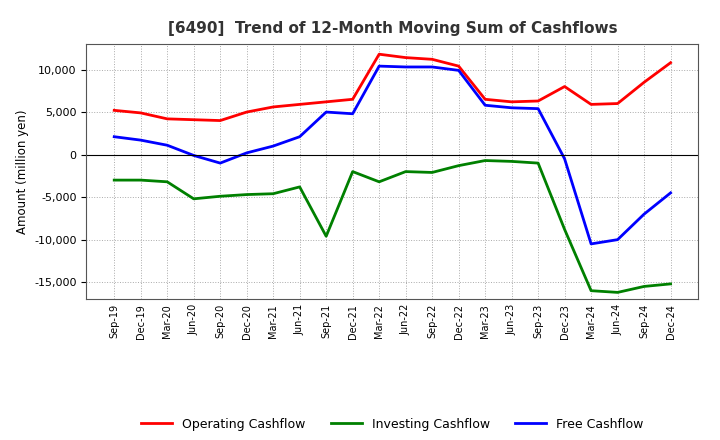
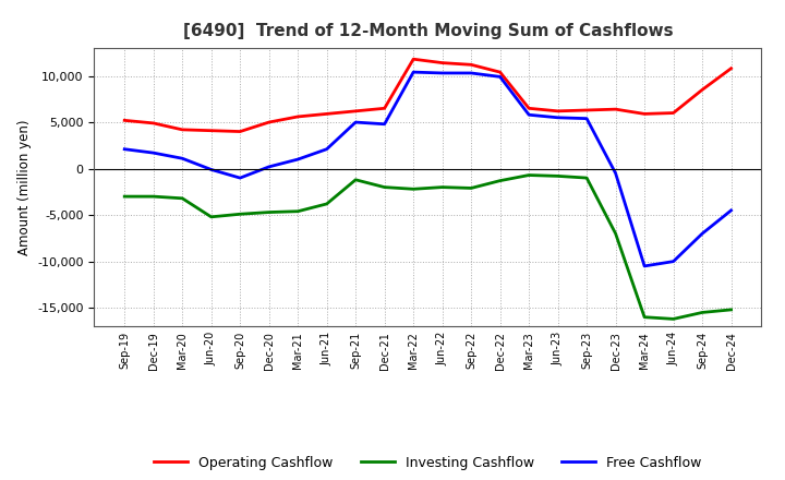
Investing Cashflow/Sep-21: -9,600 -> -1,200
Investing Cashflow/Mar-22: -3,200 -> -2,200
Operating Cashflow/Dec-23: 8,000 -> 6,400
Investing Cashflow/Dec-23: -8,800 -> -7,000
